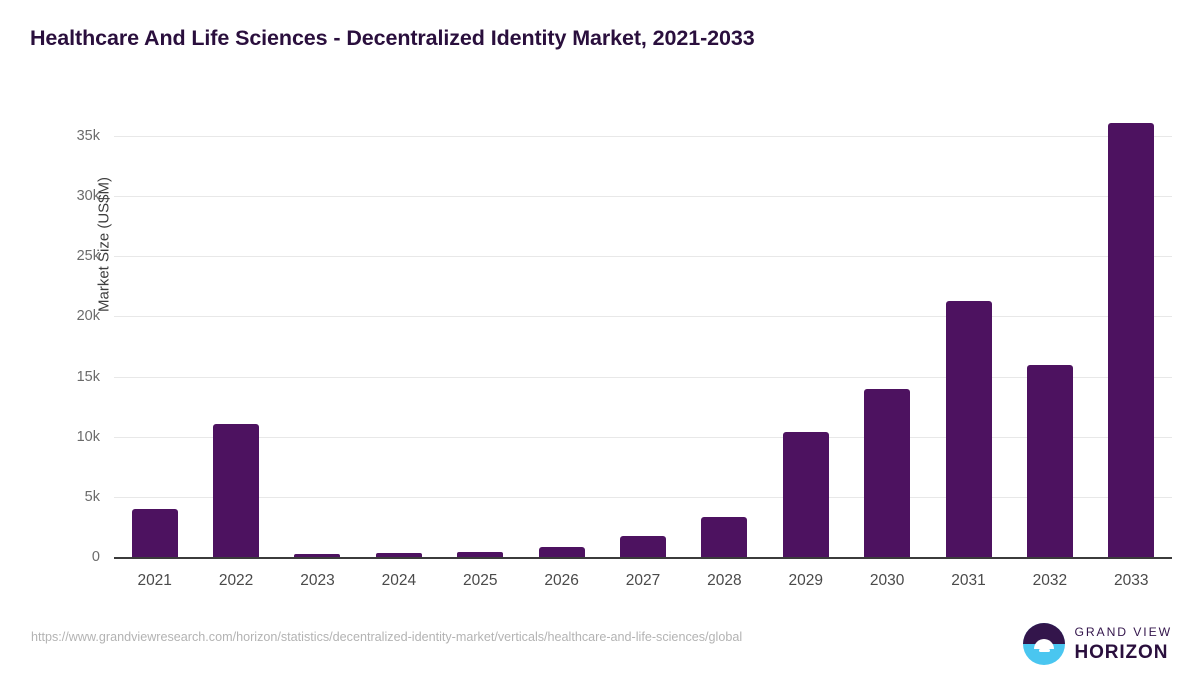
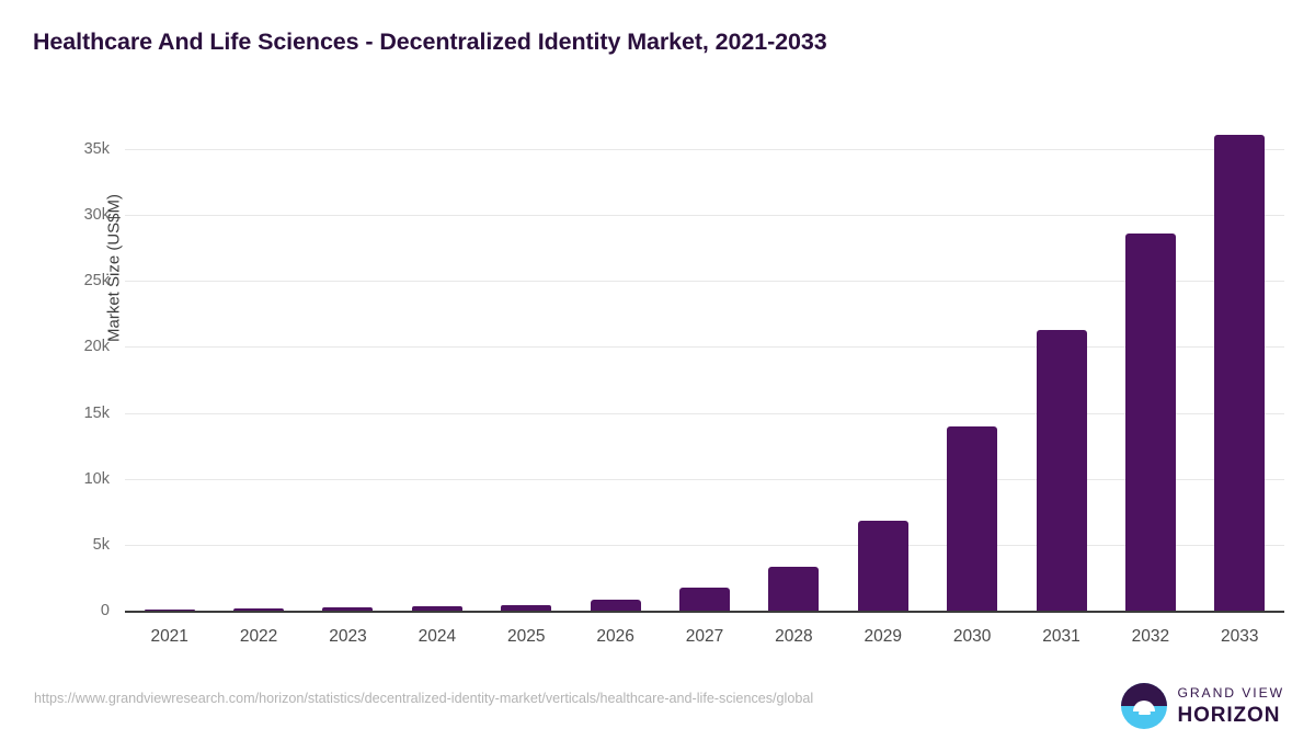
2021: 4.0k -> 0.1k
2022: 11.1k -> 0.2k
2029: 10.4k -> 6.8k
2032: 16.0k -> 28.6k
